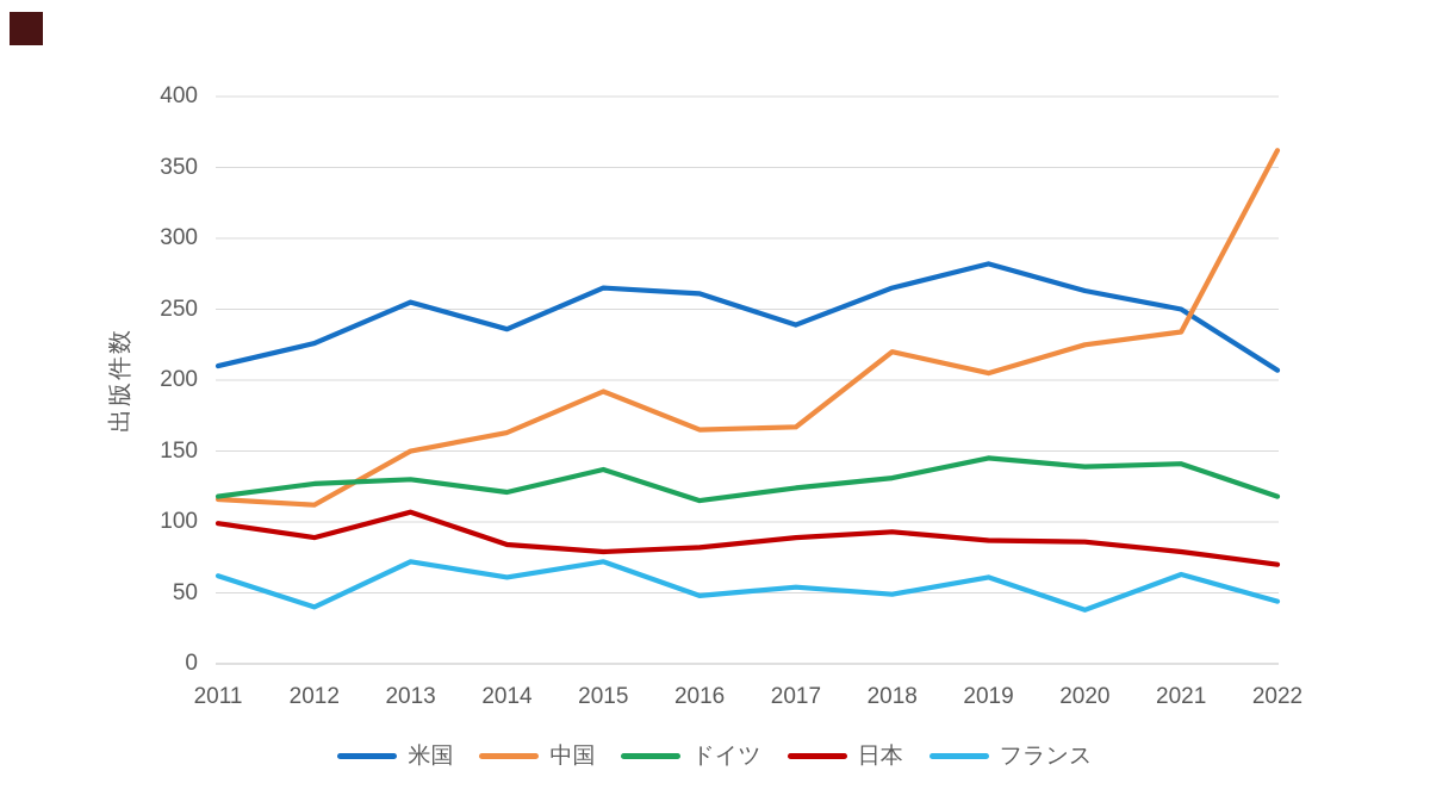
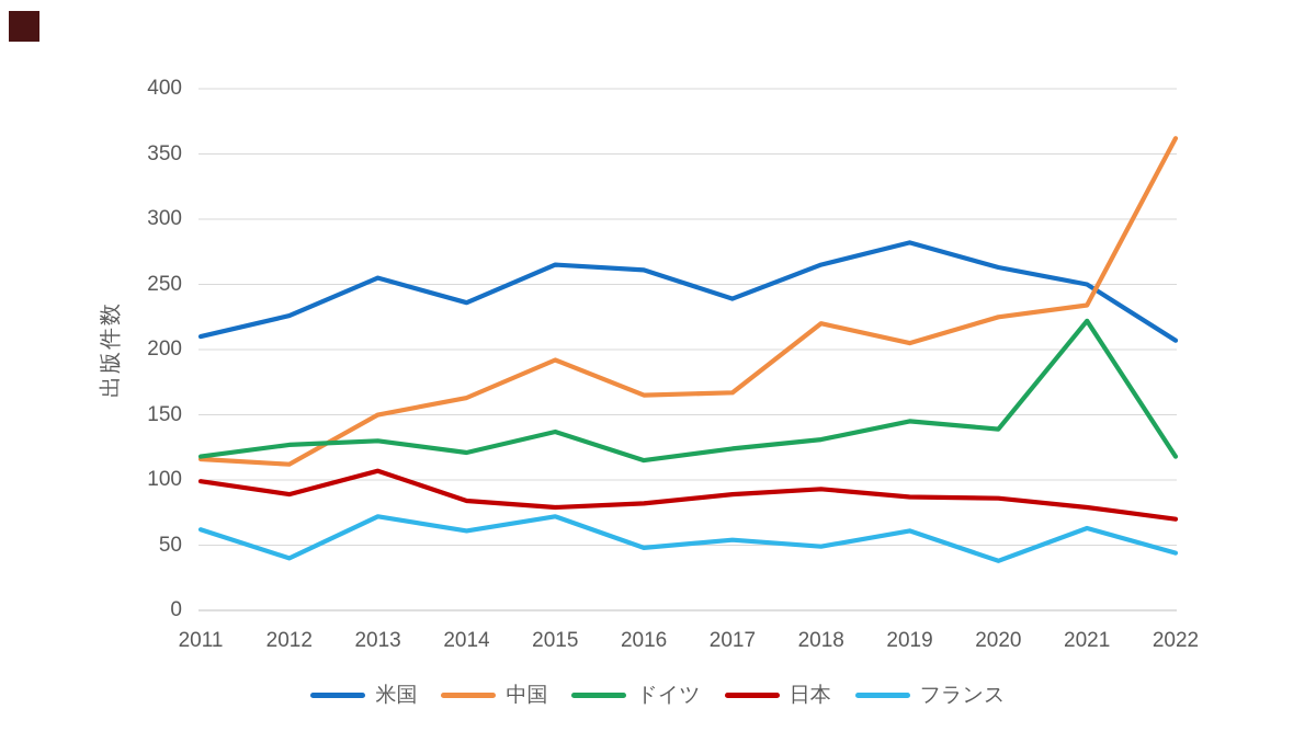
ドイツ/2021: 141 -> 222
